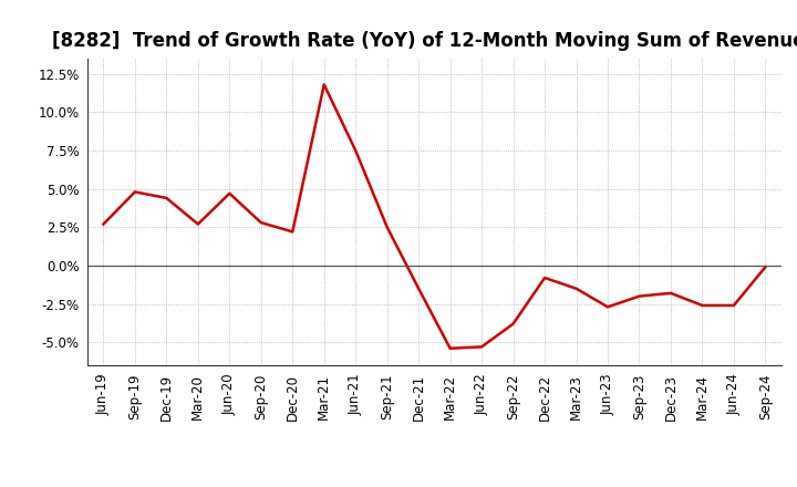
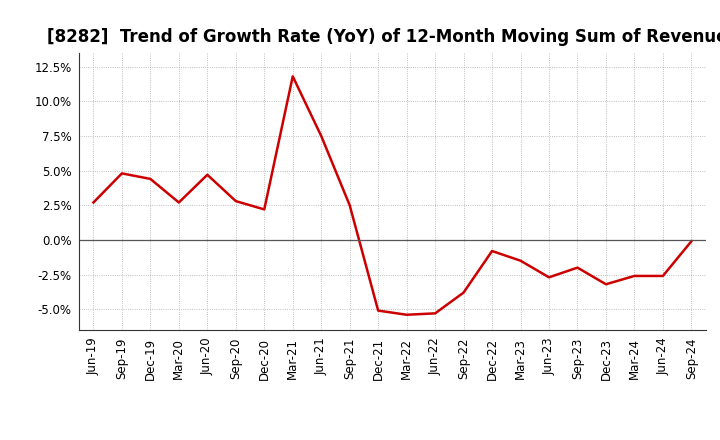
Dec-21: -1.5% -> -5.1%
Dec-23: -1.8% -> -3.2%
